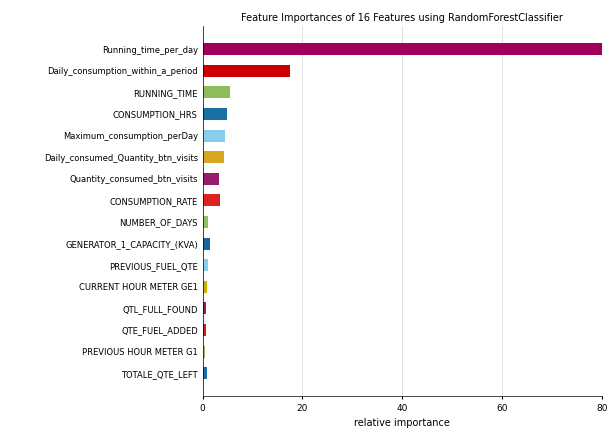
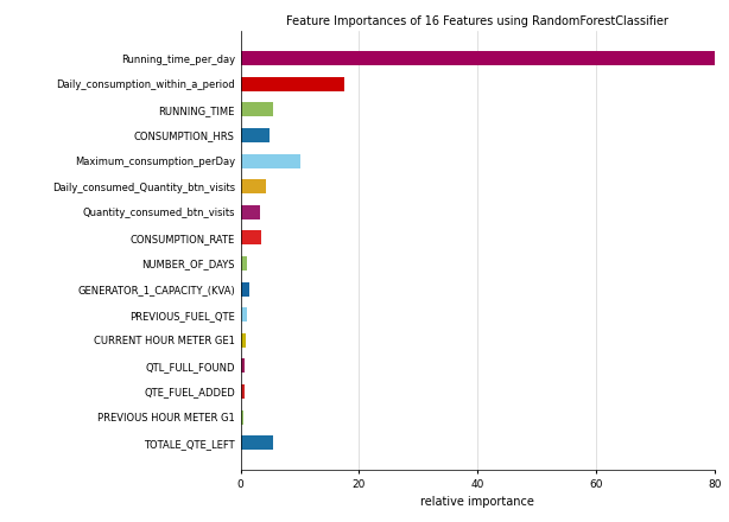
Maximum_consumption_perDay: 4.5 -> 10.0
TOTALE_QTE_LEFT: 0.8 -> 5.5
